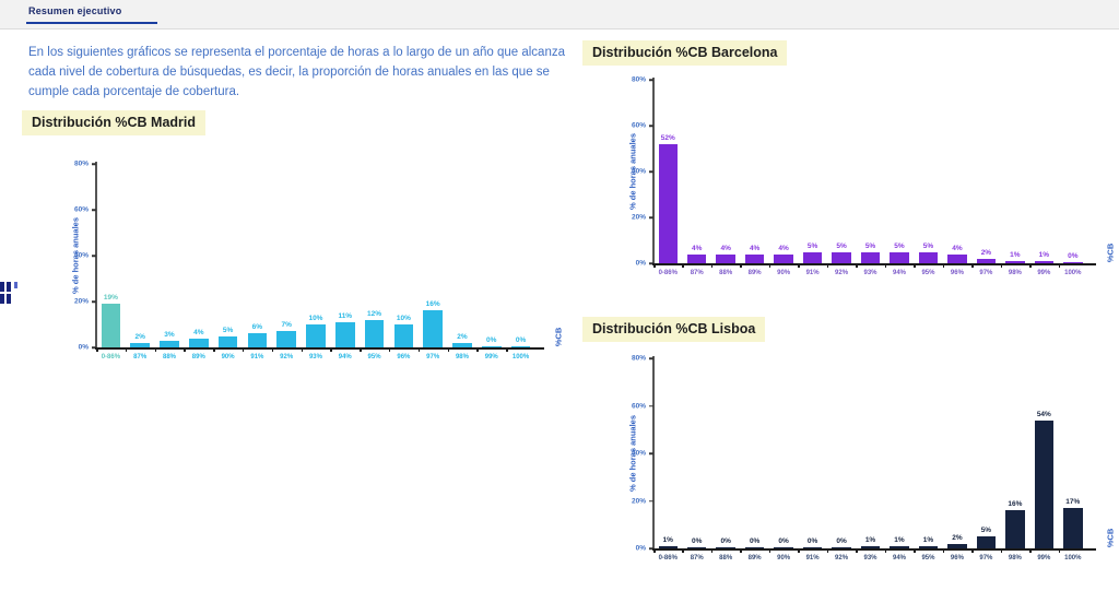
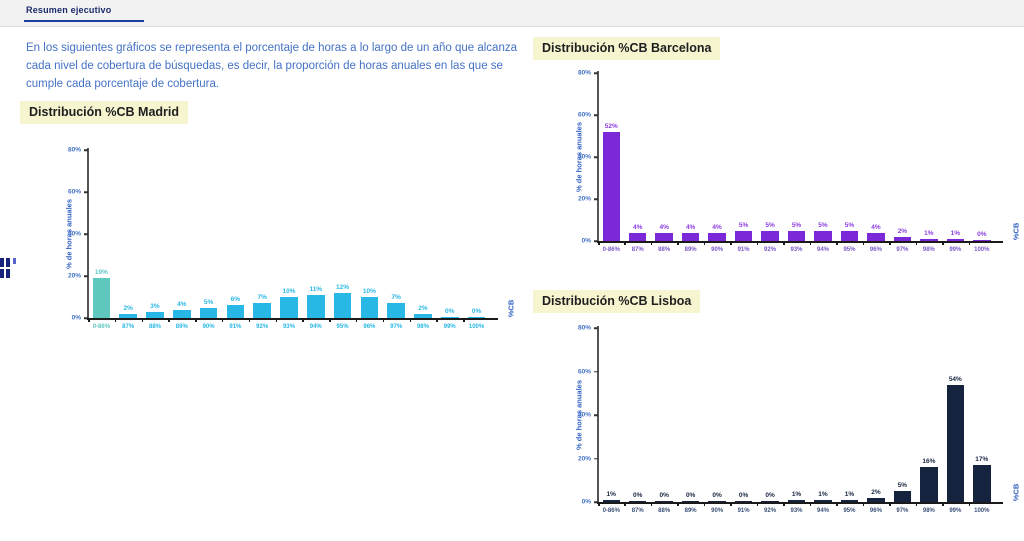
Distribución %CB Madrid/97%: 16% -> 7%
